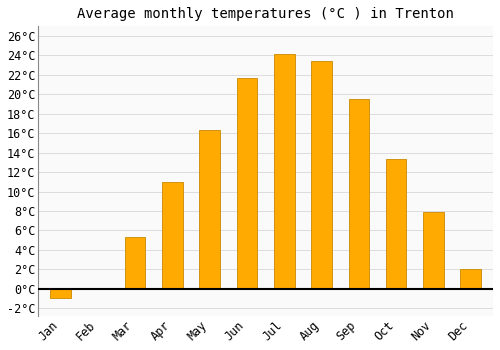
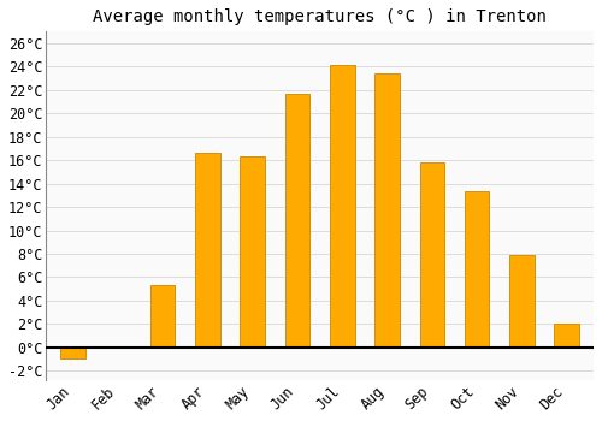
Apr: 11.0°C -> 16.6°C
Sep: 19.5°C -> 15.8°C
